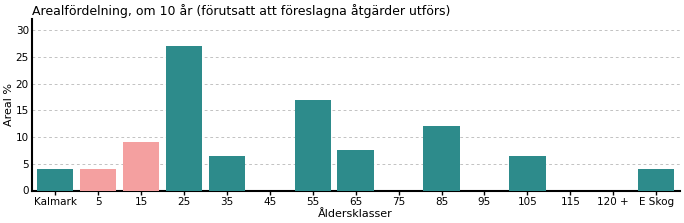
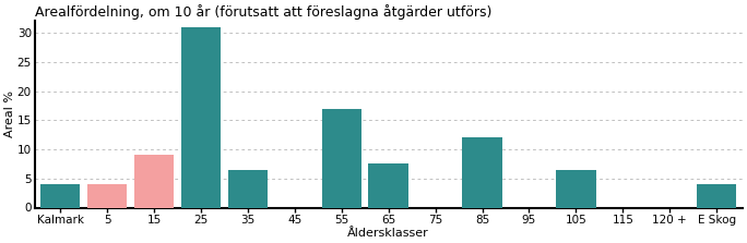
25: 27.0 -> 31.0
